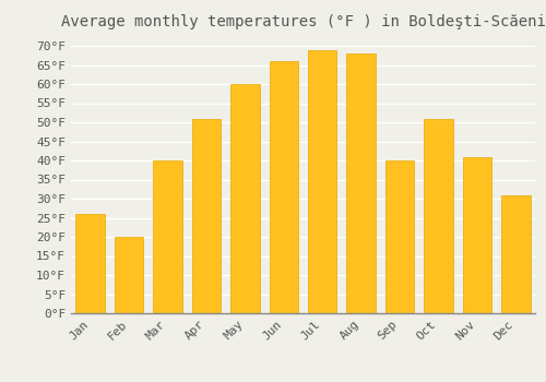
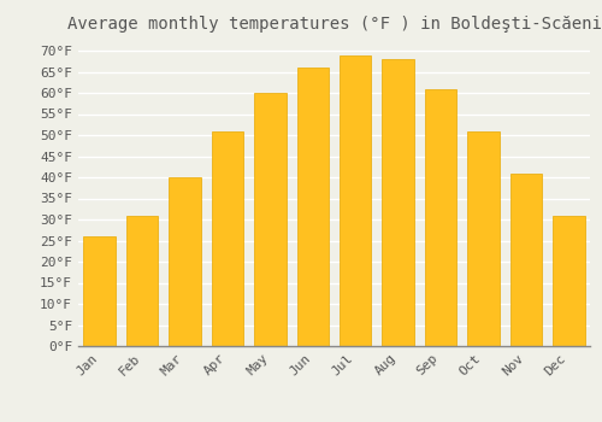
Feb: 20°F -> 31°F
Sep: 40°F -> 61°F
